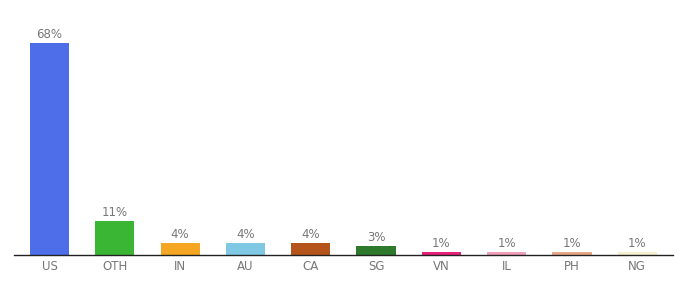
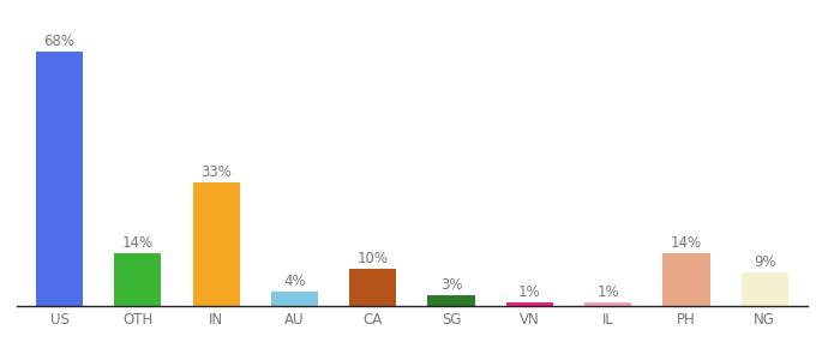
OTH: 11% -> 14%
IN: 4% -> 33%
CA: 4% -> 10%
PH: 1% -> 14%
NG: 1% -> 9%
